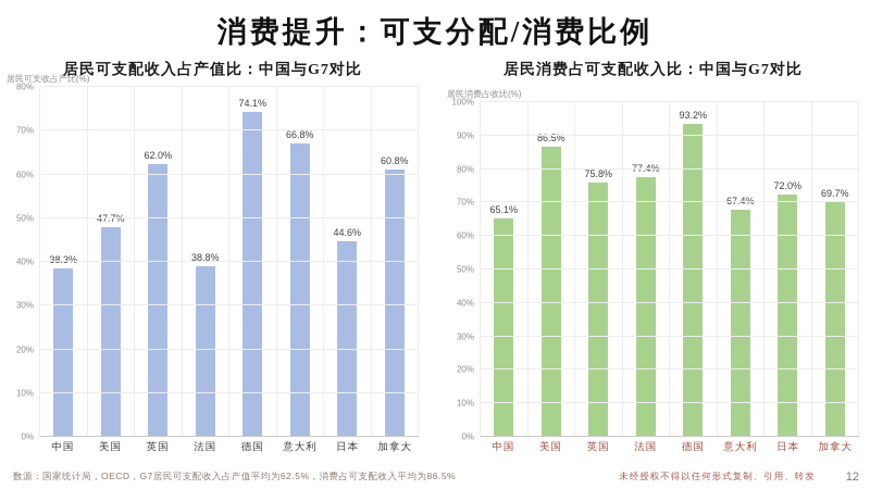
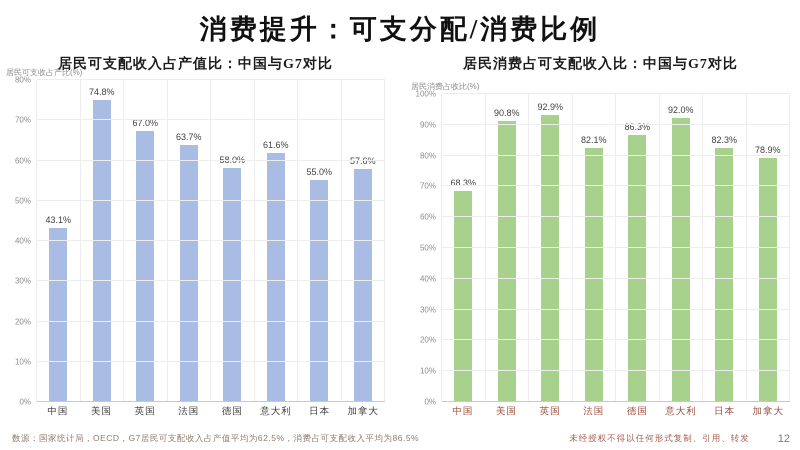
居民可支配收入占产值比：中国与G7对比/中国: 38.3% -> 43.1%
居民可支配收入占产值比：中国与G7对比/美国: 47.7% -> 74.8%
居民可支配收入占产值比：中国与G7对比/英国: 62.0% -> 67.0%
居民可支配收入占产值比：中国与G7对比/法国: 38.8% -> 63.7%
居民可支配收入占产值比：中国与G7对比/德国: 74.1% -> 58.0%
居民可支配收入占产值比：中国与G7对比/意大利: 66.8% -> 61.6%
居民可支配收入占产值比：中国与G7对比/日本: 44.6% -> 55.0%
居民可支配收入占产值比：中国与G7对比/加拿大: 60.8% -> 57.6%
居民消费占可支配收入比：中国与G7对比/中国: 65.1% -> 68.3%
居民消费占可支配收入比：中国与G7对比/美国: 86.5% -> 90.8%
居民消费占可支配收入比：中国与G7对比/英国: 75.8% -> 92.9%
居民消费占可支配收入比：中国与G7对比/法国: 77.4% -> 82.1%
居民消费占可支配收入比：中国与G7对比/德国: 93.2% -> 86.3%
居民消费占可支配收入比：中国与G7对比/意大利: 67.4% -> 92.0%
居民消费占可支配收入比：中国与G7对比/日本: 72.0% -> 82.3%
居民消费占可支配收入比：中国与G7对比/加拿大: 69.7% -> 78.9%
